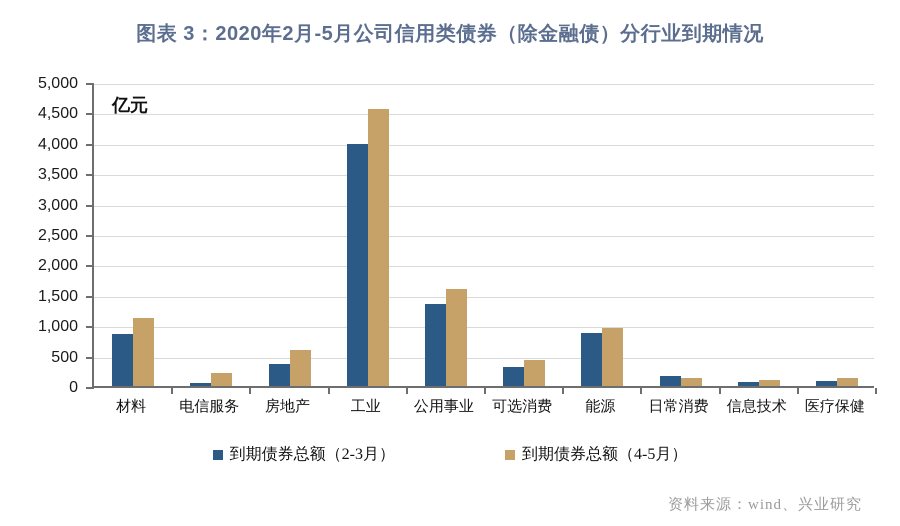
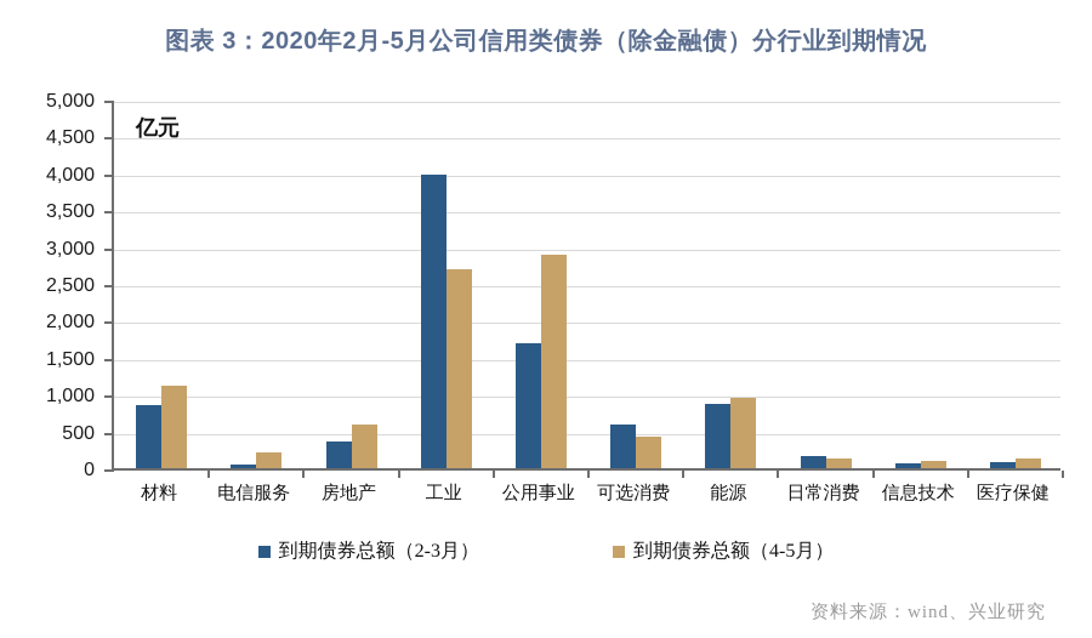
到期债券总额（4-5月）/工业: 4600 -> 2700
到期债券总额（2-3月）/公用事业: 1400 -> 1700
到期债券总额（4-5月）/公用事业: 1600 -> 2900
到期债券总额（2-3月）/可选消费: 300 -> 600
